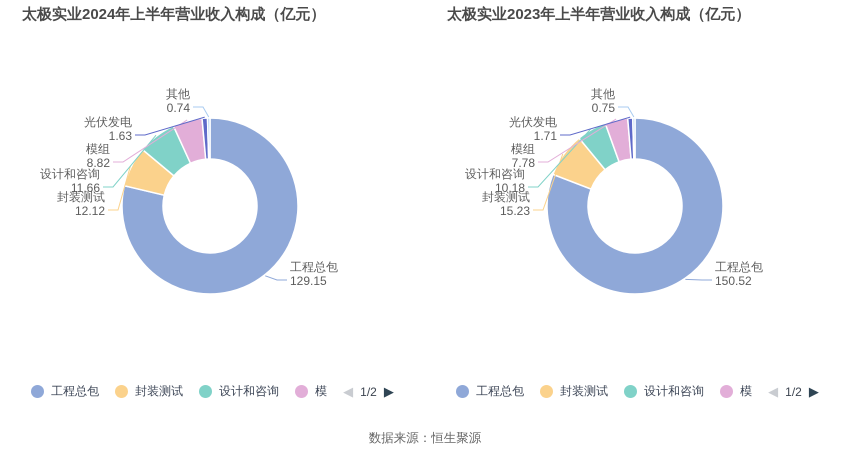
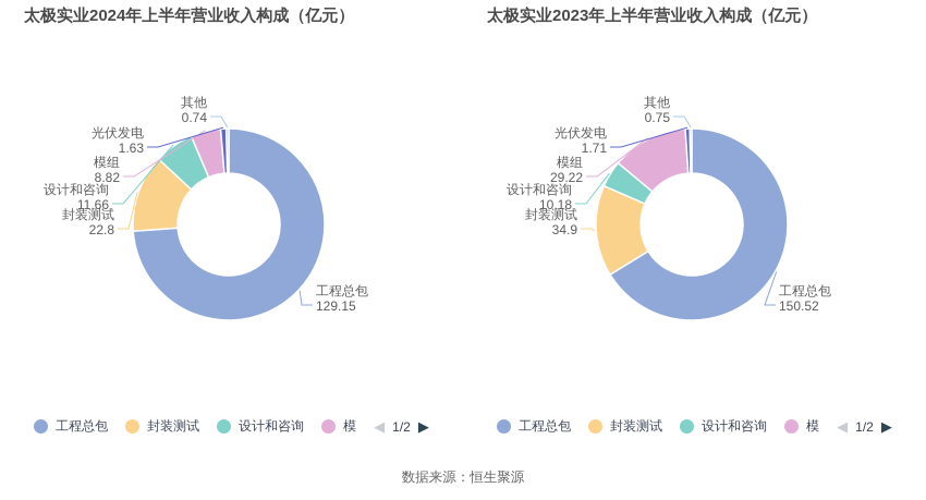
太极实业2024年上半年营业收入构成（亿元）/封装测试: 12.12 -> 22.8
太极实业2023年上半年营业收入构成（亿元）/封装测试: 15.23 -> 34.9
太极实业2023年上半年营业收入构成（亿元）/模组: 7.78 -> 29.22
